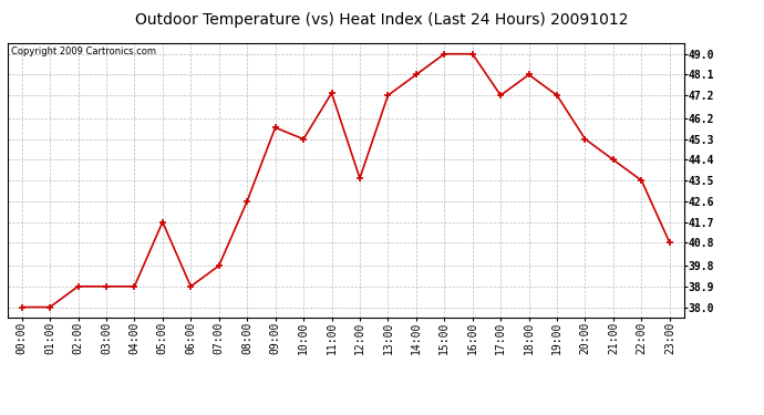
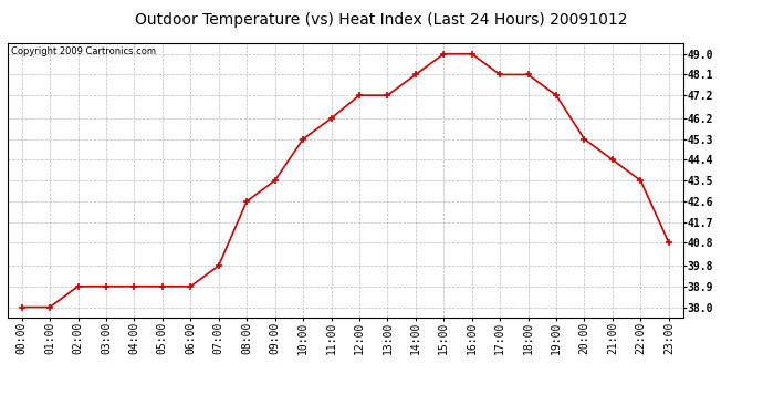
05:00: 41.7 -> 38.9
09:00: 45.8 -> 43.5
11:00: 47.3 -> 46.2
12:00: 43.6 -> 47.2
17:00: 47.2 -> 48.1
